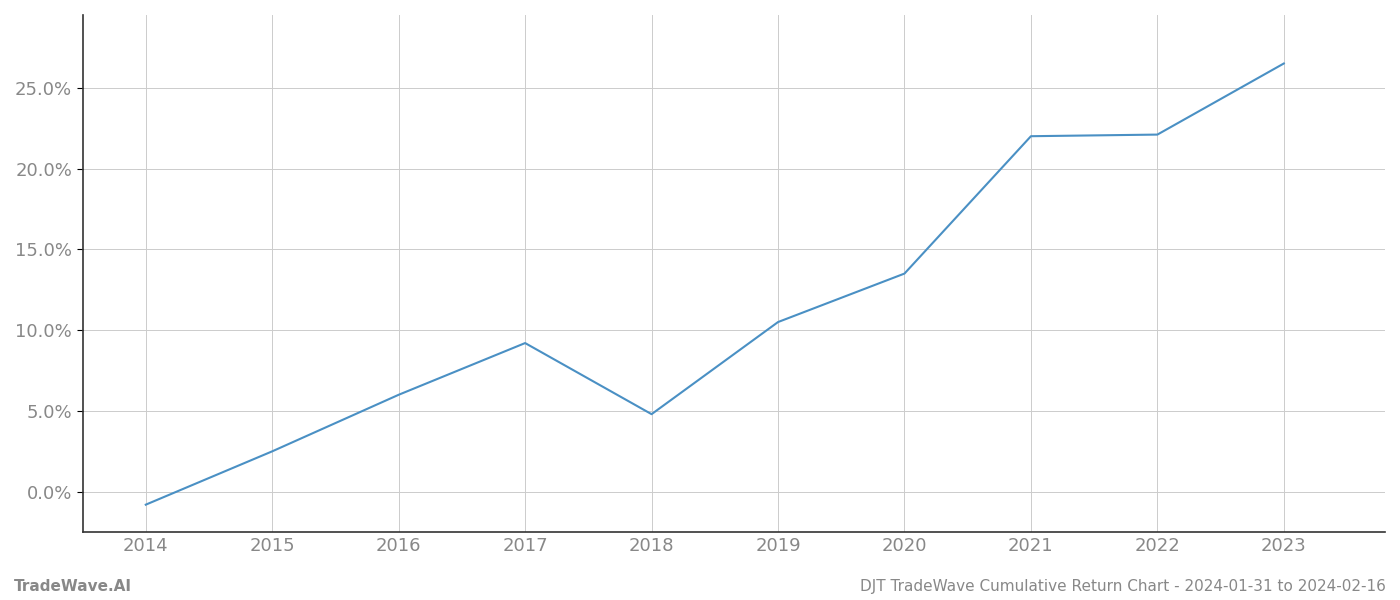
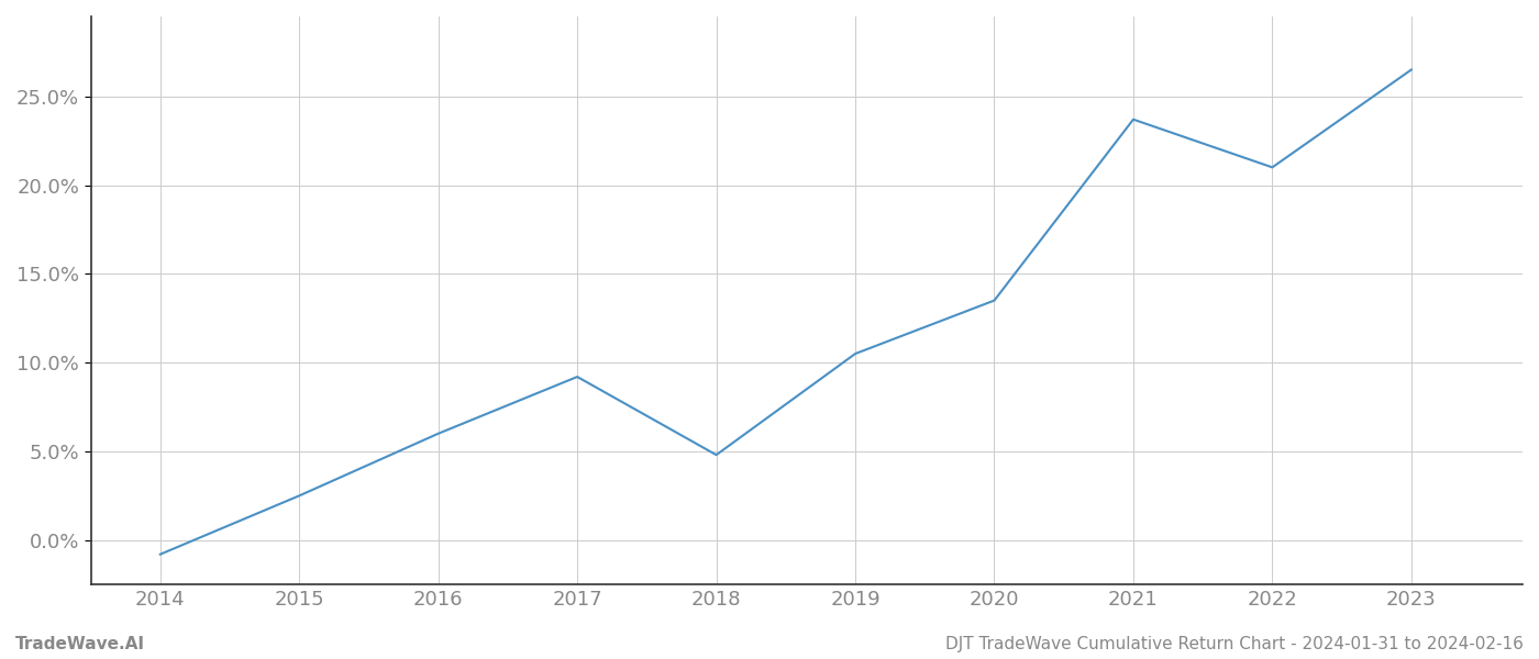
2021: 22.0% -> 23.7%
2022: 22.1% -> 21.0%
